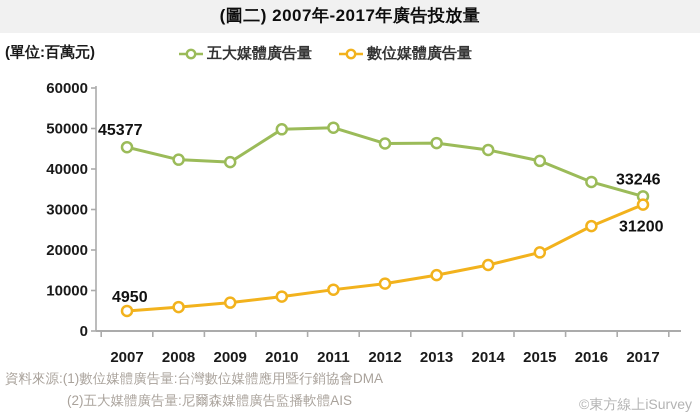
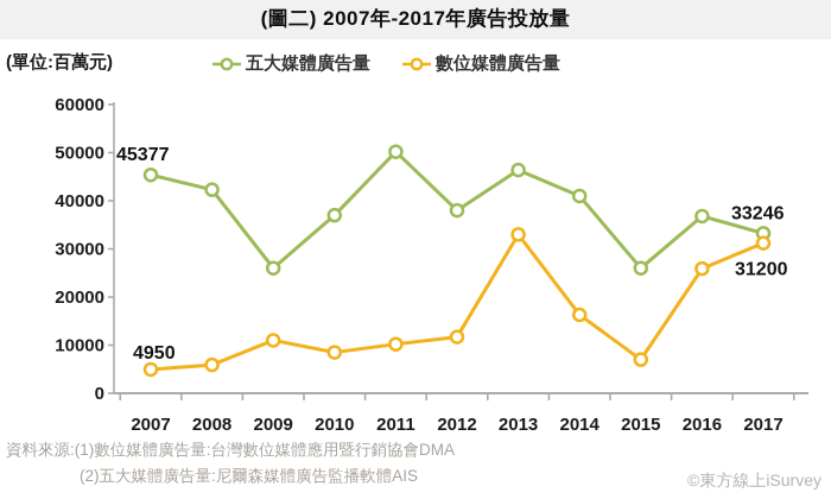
五大媒體廣告量/2009: 42000 -> 26000
數位媒體廣告量/2009: 7000 -> 11000
五大媒體廣告量/2010: 50000 -> 37000
五大媒體廣告量/2012: 46000 -> 38000
數位媒體廣告量/2013: 14000 -> 33000
五大媒體廣告量/2014: 45000 -> 41000
五大媒體廣告量/2015: 42000 -> 26000
數位媒體廣告量/2015: 19000 -> 7000
